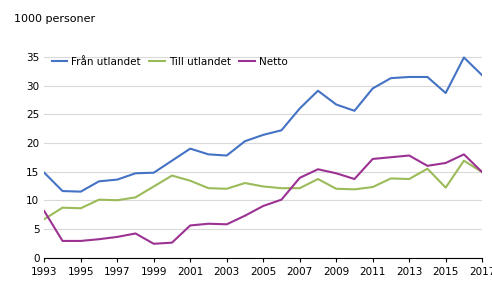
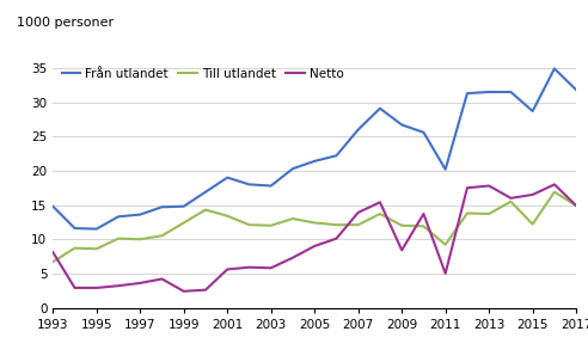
Netto/2009: 14.7 -> 8.4
Från utlandet/2011: 29.5 -> 20.2
Till utlandet/2011: 12.3 -> 9.2
Netto/2011: 17.2 -> 5.0
